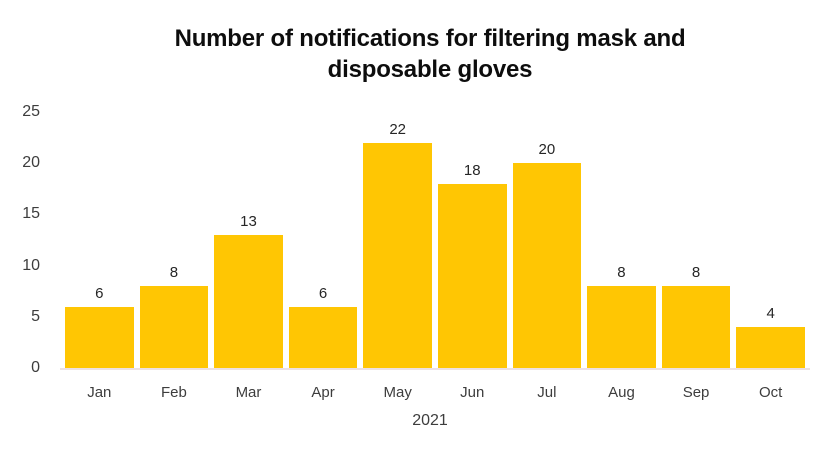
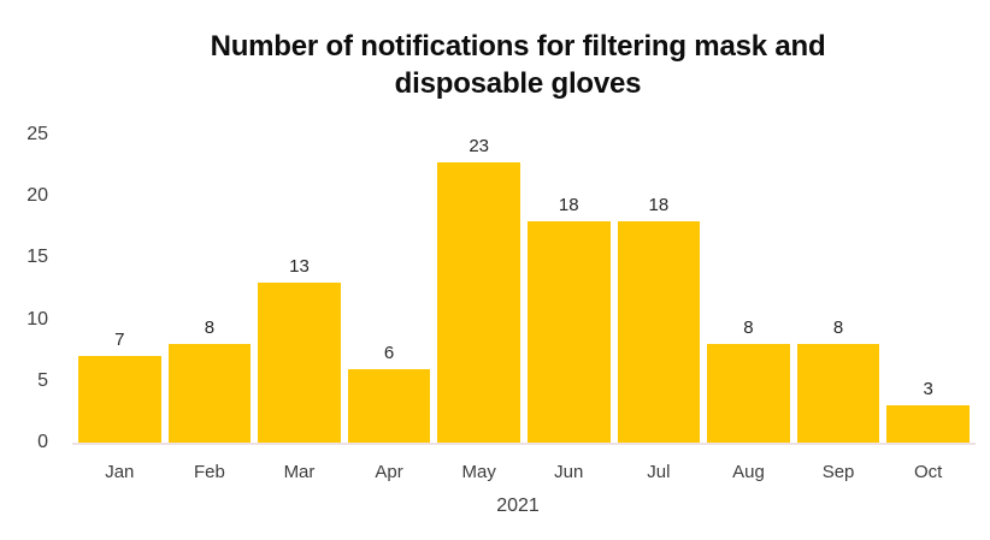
Jan: 6 -> 7
May: 22 -> 23
Jul: 20 -> 18
Oct: 4 -> 3
